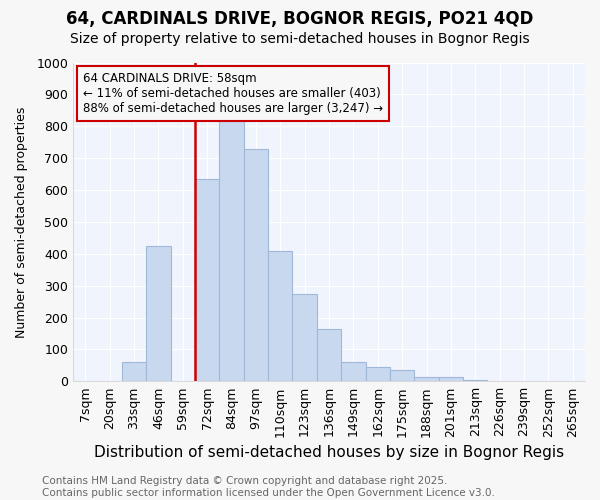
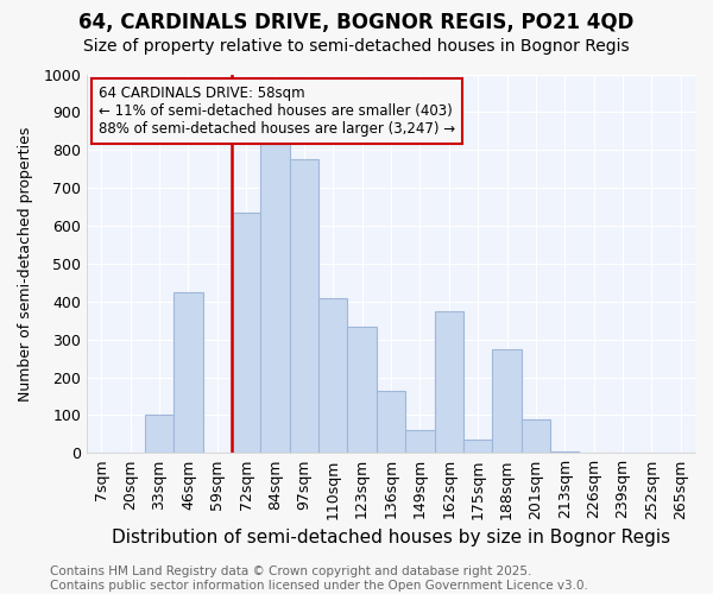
33sqm: 60 -> 100
97sqm: 730 -> 775
123sqm: 275 -> 335
162sqm: 45 -> 375
188sqm: 15 -> 275
201sqm: 15 -> 90
